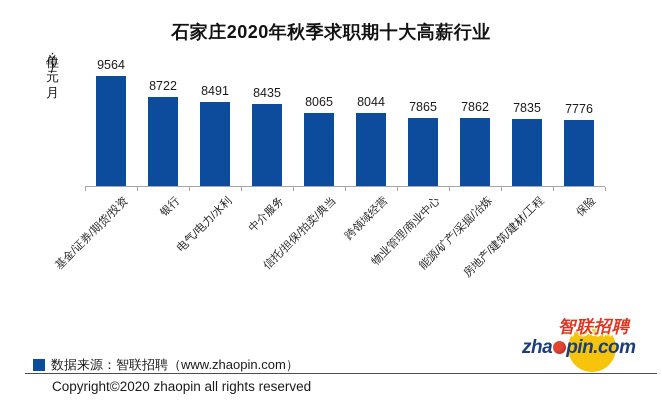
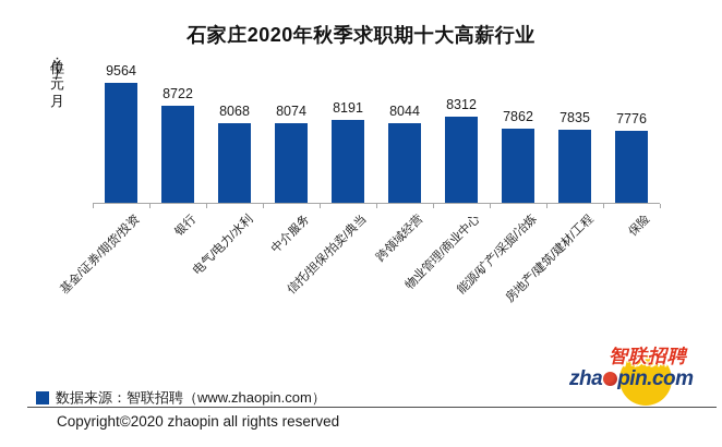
电气/电力/水利: 8491 -> 8068
中介服务: 8435 -> 8074
信托/担保/拍卖/典当: 8065 -> 8191
物业管理/商业中心: 7865 -> 8312
